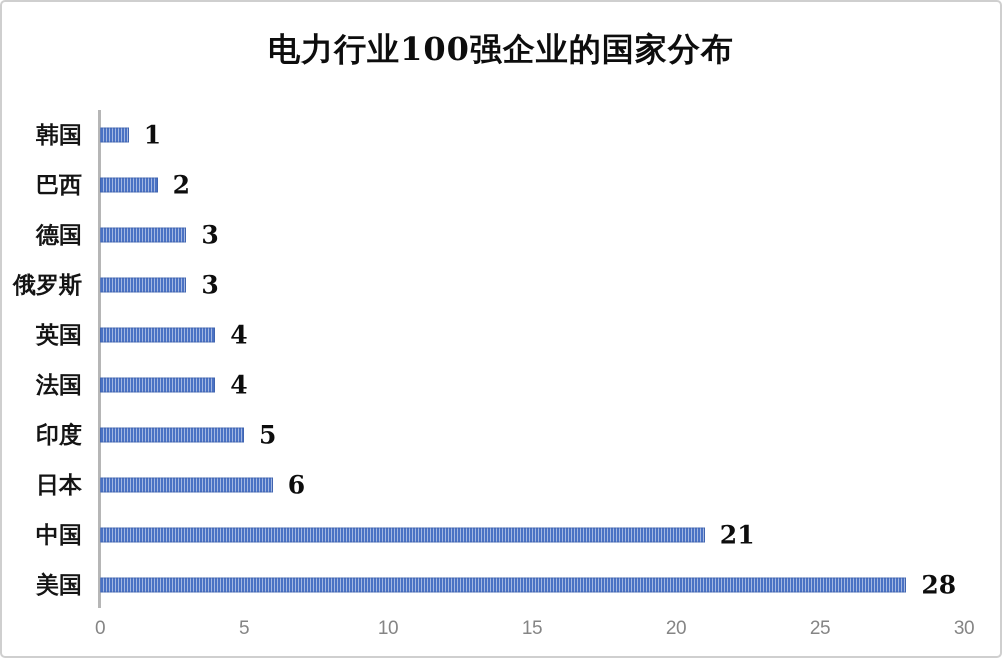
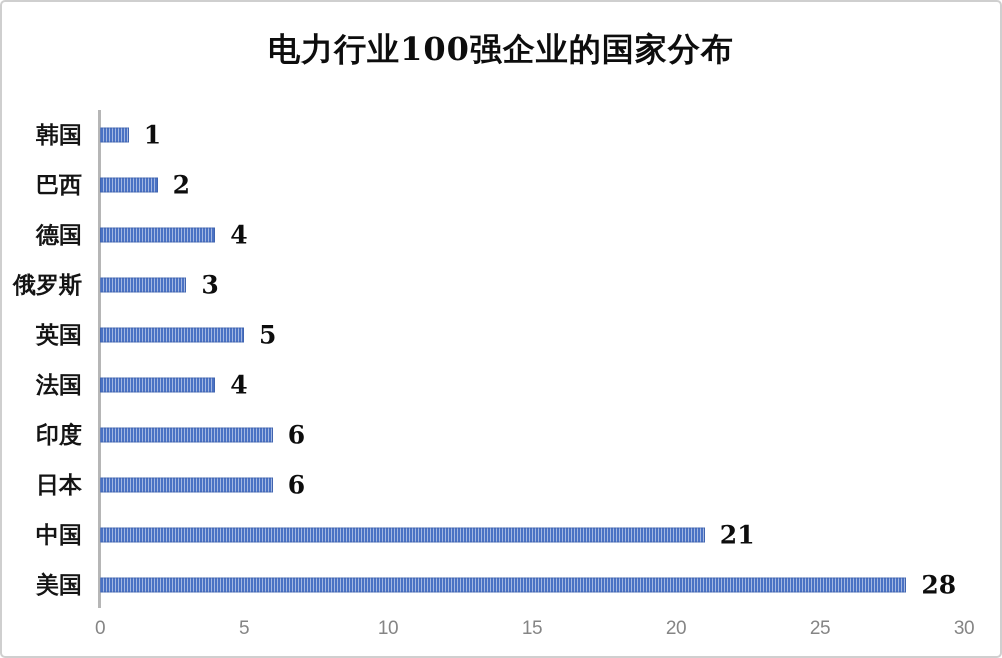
德国: 3 -> 4
英国: 4 -> 5
印度: 5 -> 6
